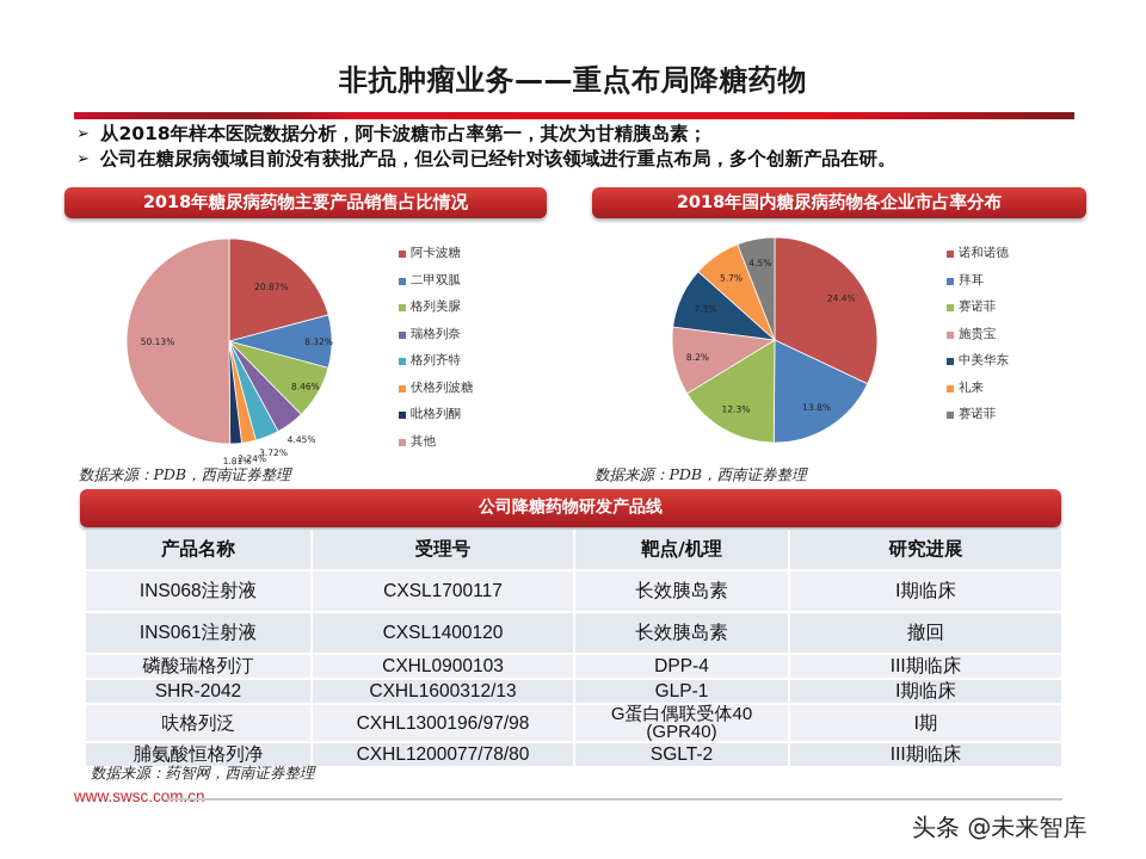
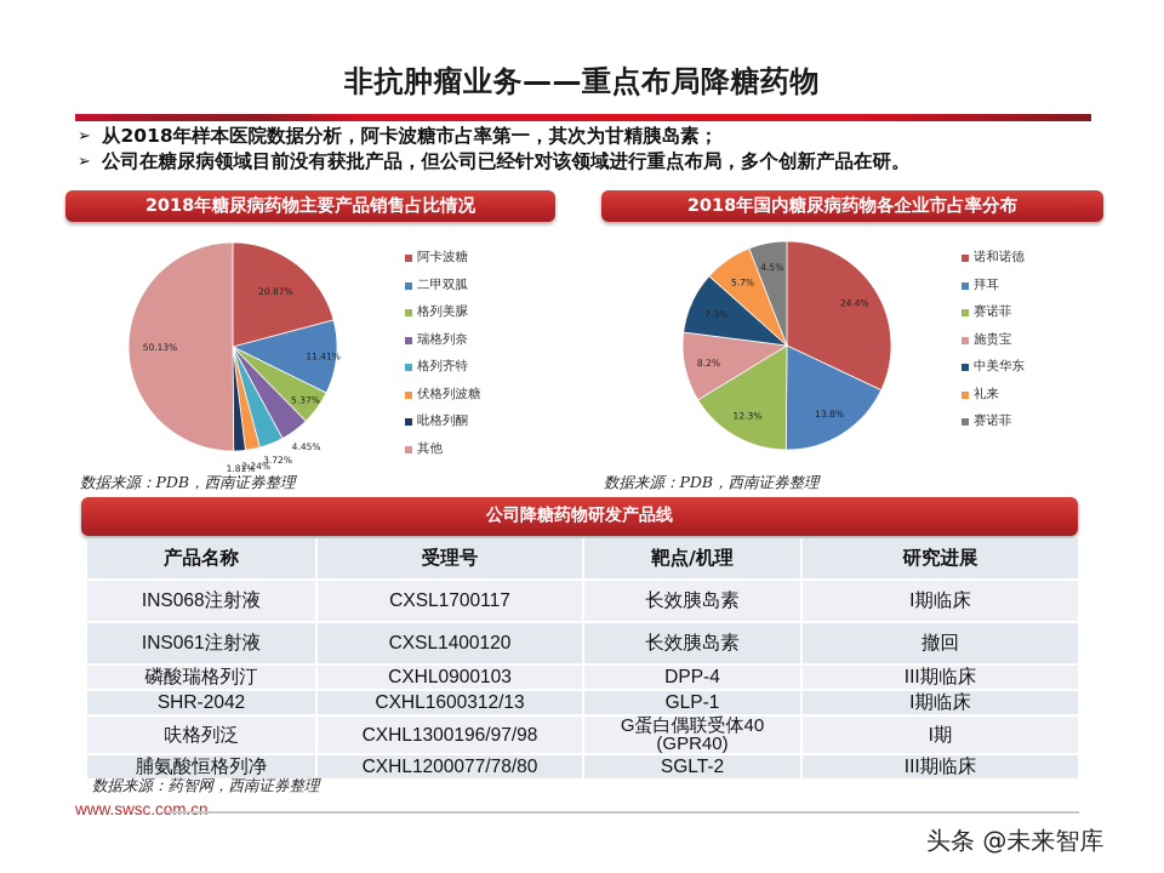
2018年糖尿病药物主要产品销售占比情况/二甲双胍: 8.32% -> 11.41%
2018年糖尿病药物主要产品销售占比情况/格列美脲: 8.46% -> 5.37%
